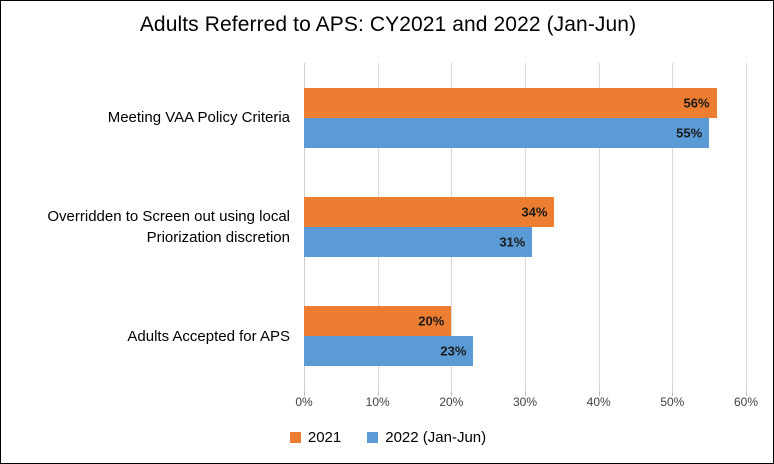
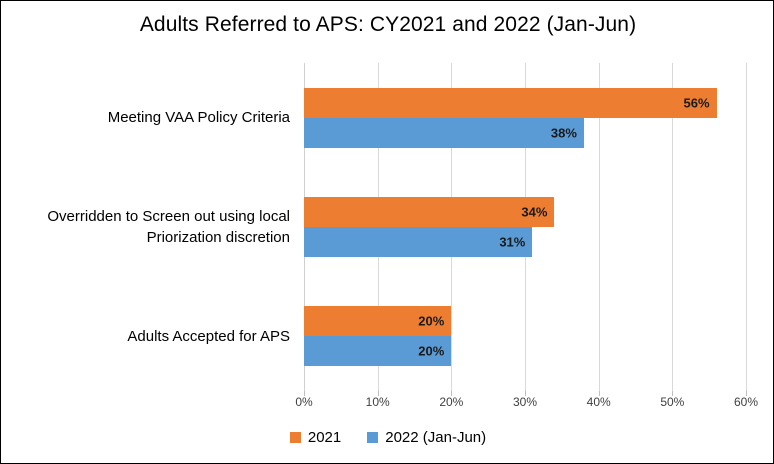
2022 (Jan-Jun)/Meeting VAA Policy Criteria: 55% -> 38%
2022 (Jan-Jun)/Adults Accepted for APS: 23% -> 20%
